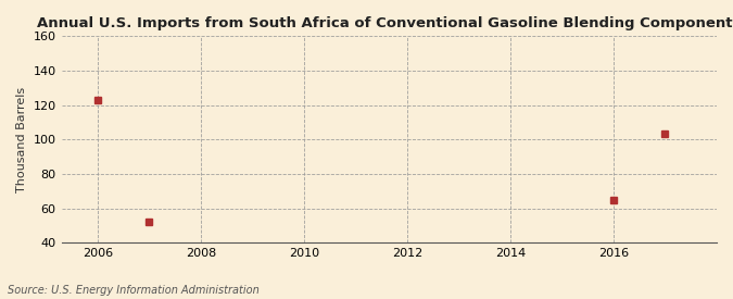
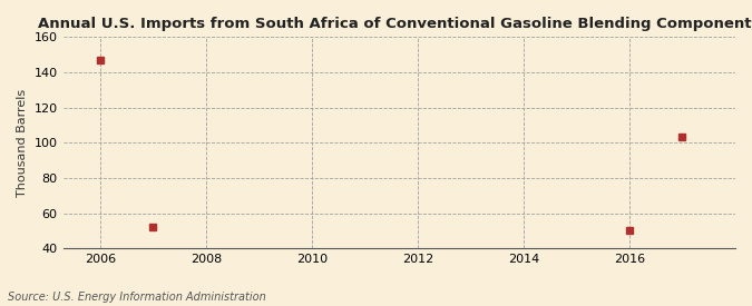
2006: 123 -> 147
2016: 65 -> 50
